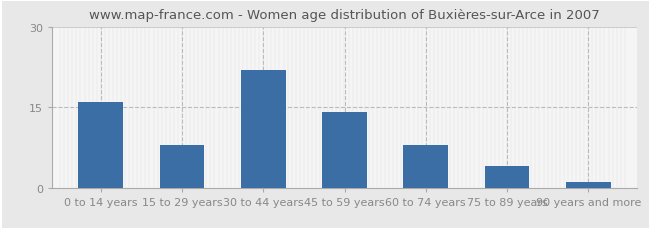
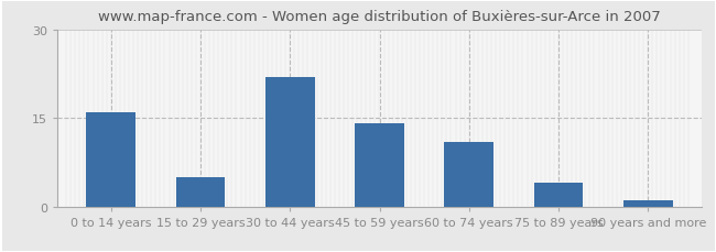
15 to 29 years: 8 -> 5
60 to 74 years: 8 -> 11
